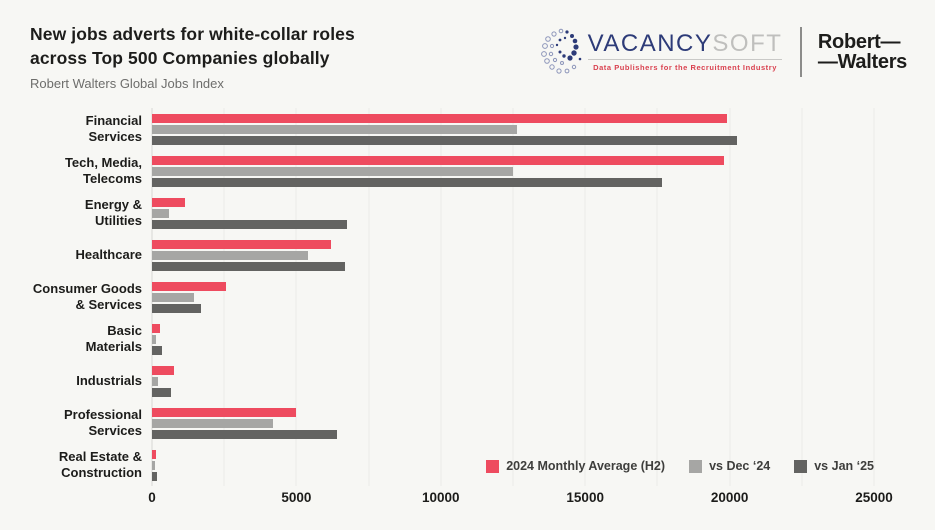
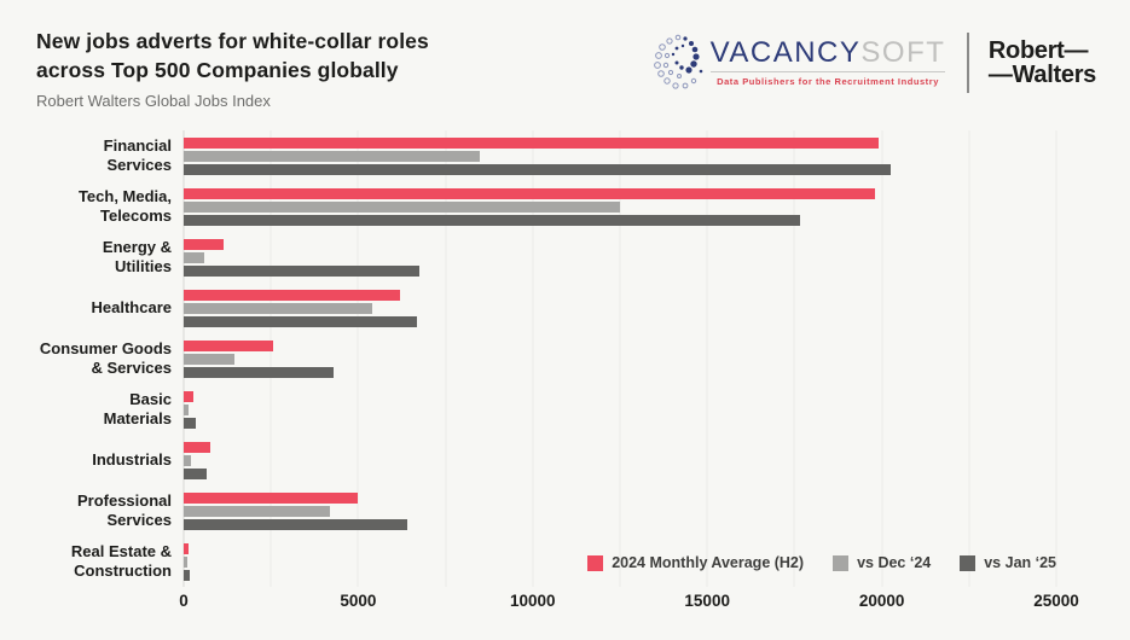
vs Dec ‘24/Financial Services: 12600 -> 8500
vs Jan ‘25/Consumer Goods & Services: 1700 -> 4300
